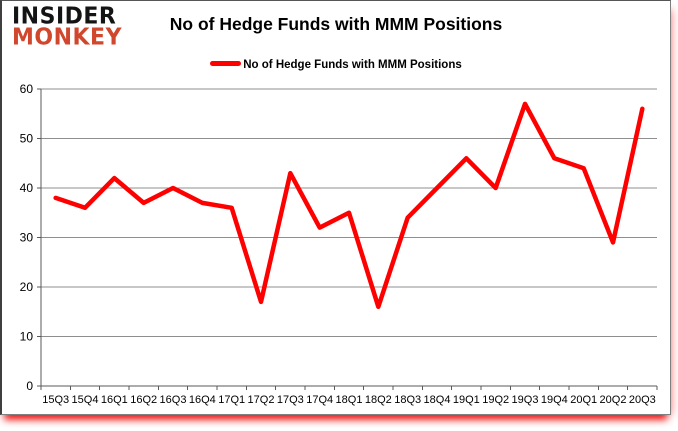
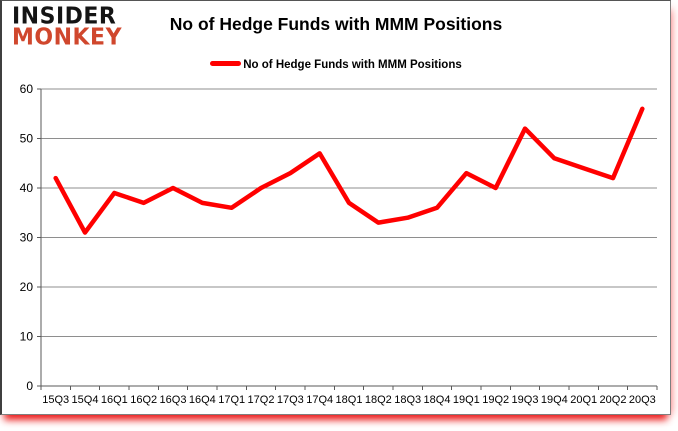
15Q3: 38 -> 42
15Q4: 36 -> 31
16Q1: 42 -> 39
17Q2: 17 -> 40
17Q4: 32 -> 47
18Q1: 35 -> 37
18Q2: 16 -> 33
18Q4: 40 -> 36
19Q1: 46 -> 43
19Q3: 57 -> 52
20Q2: 29 -> 42
